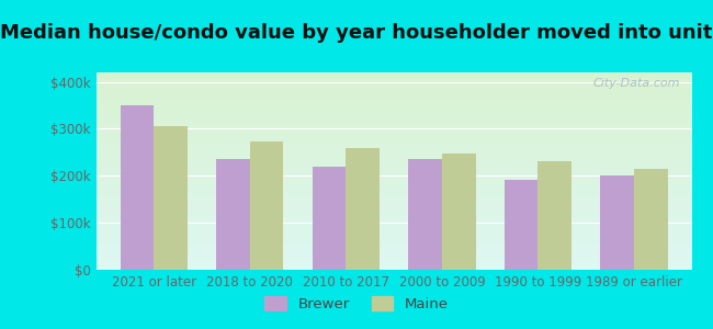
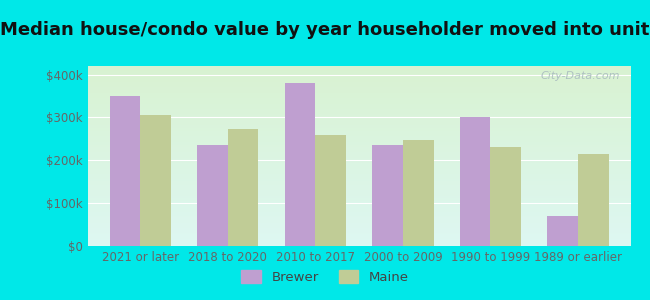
Brewer/2010 to 2017: $220k -> $380k
Brewer/1990 to 1999: $192k -> $300k
Brewer/1989 or earlier: $200k -> $70k
